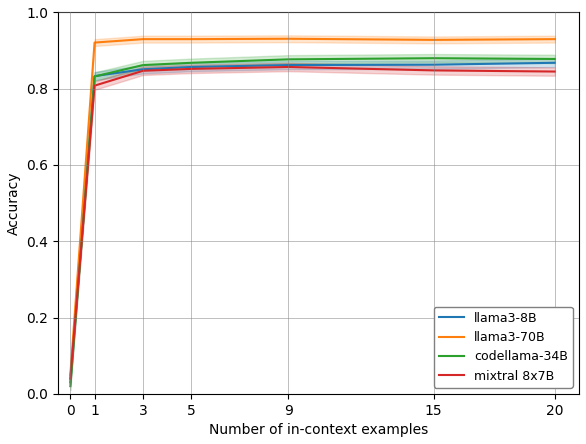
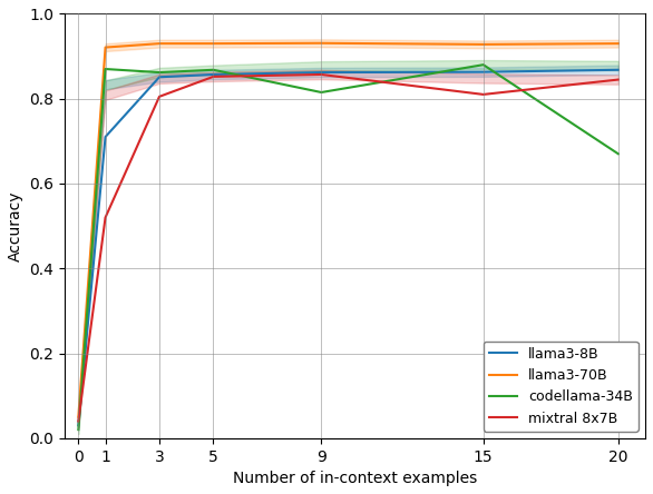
llama3-8B/1: 0.833 -> 0.710
codellama-34B/1: 0.832 -> 0.870
mixtral 8x7B/1: 0.808 -> 0.520
mixtral 8x7B/3: 0.847 -> 0.805
codellama-34B/9: 0.877 -> 0.815
mixtral 8x7B/15: 0.848 -> 0.810
codellama-34B/20: 0.878 -> 0.670
